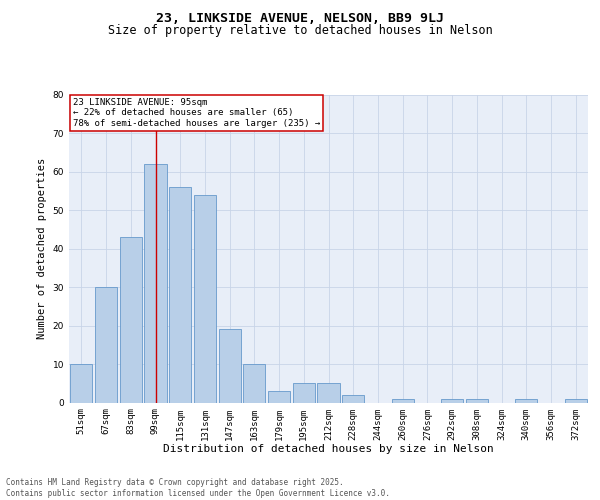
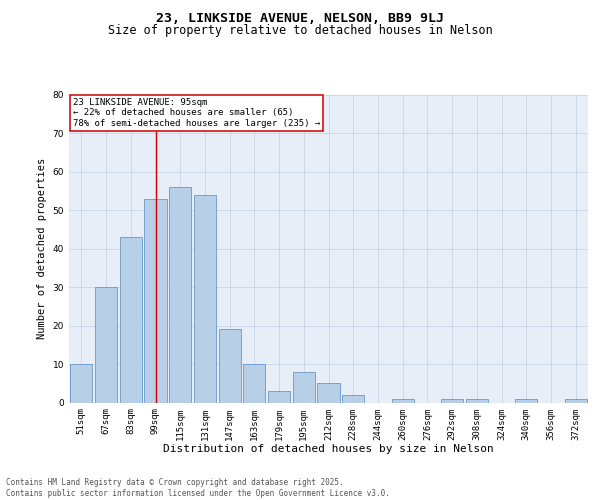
99sqm: 62 -> 53
195sqm: 5 -> 8
